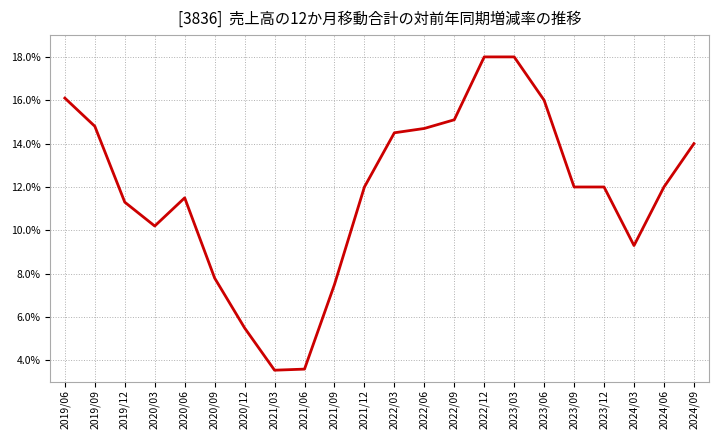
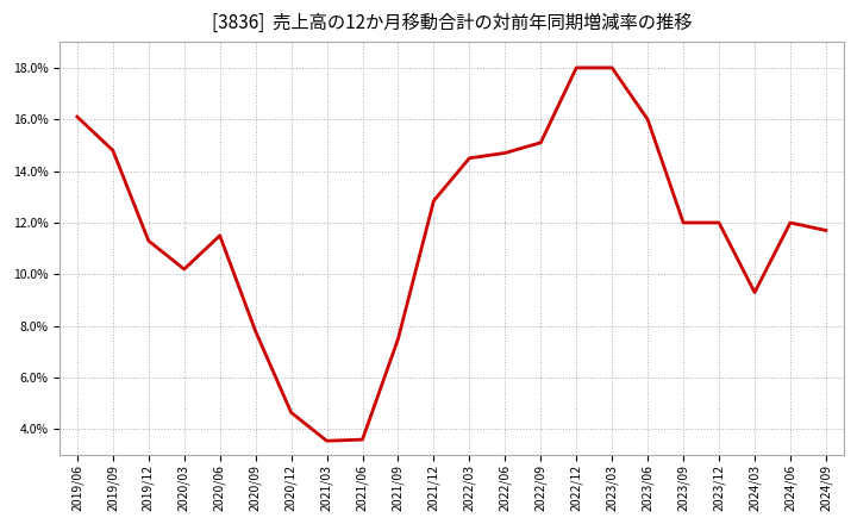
2020/12: 5.50% -> 4.65%
2021/12: 12.00% -> 12.85%
2024/09: 14.00% -> 11.70%
